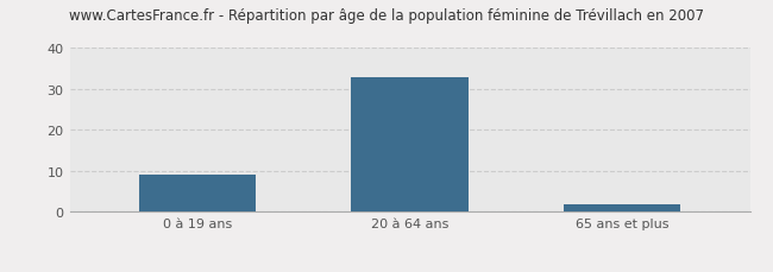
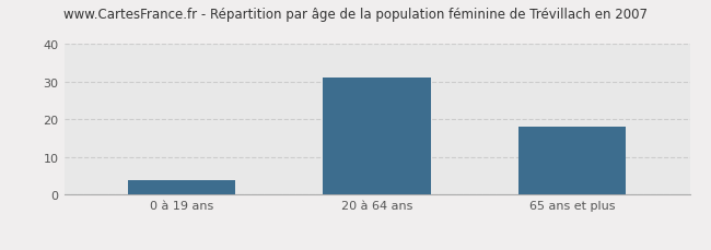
0 à 19 ans: 9 -> 4
20 à 64 ans: 33 -> 31
65 ans et plus: 2 -> 18
